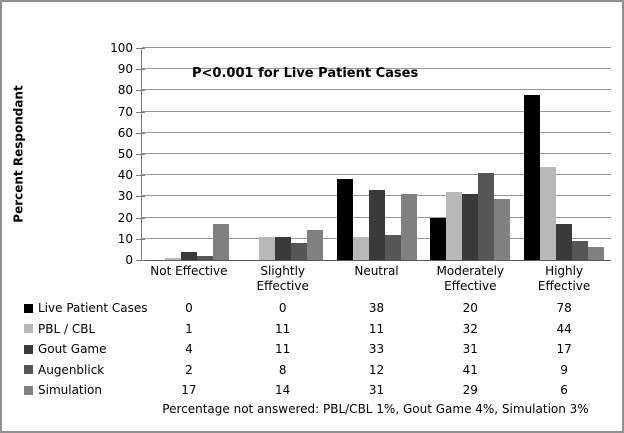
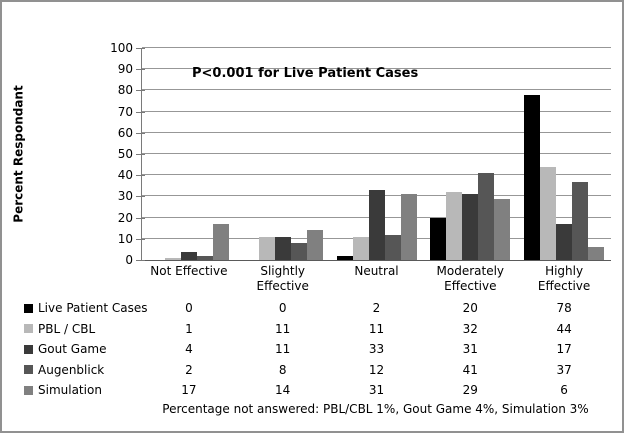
Live Patient Cases/Neutral: 38 -> 2
Augenblick/Highly Effective: 9 -> 37
